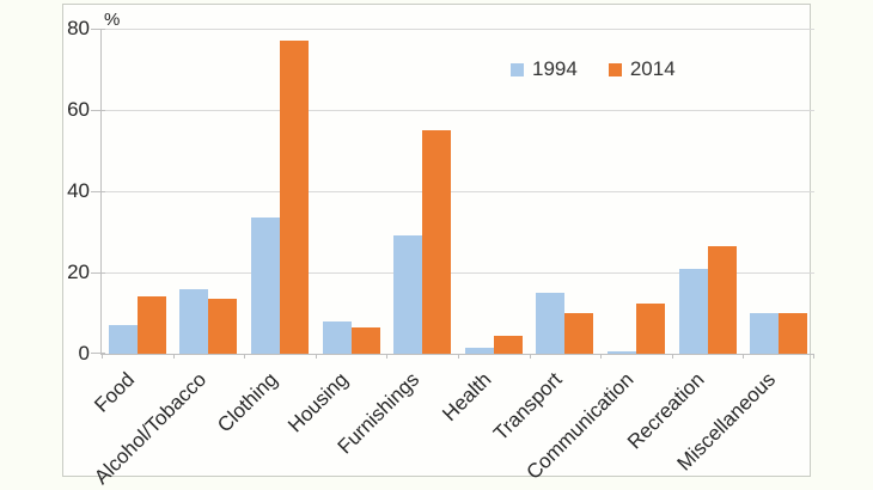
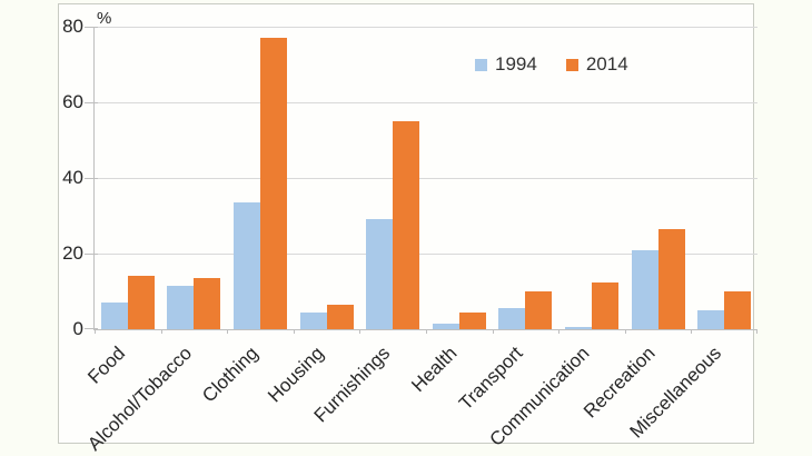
1994/Alcohol/Tobacco: 16 -> 12
1994/Housing: 8 -> 4
1994/Transport: 15 -> 6
1994/Miscellaneous: 10 -> 5
